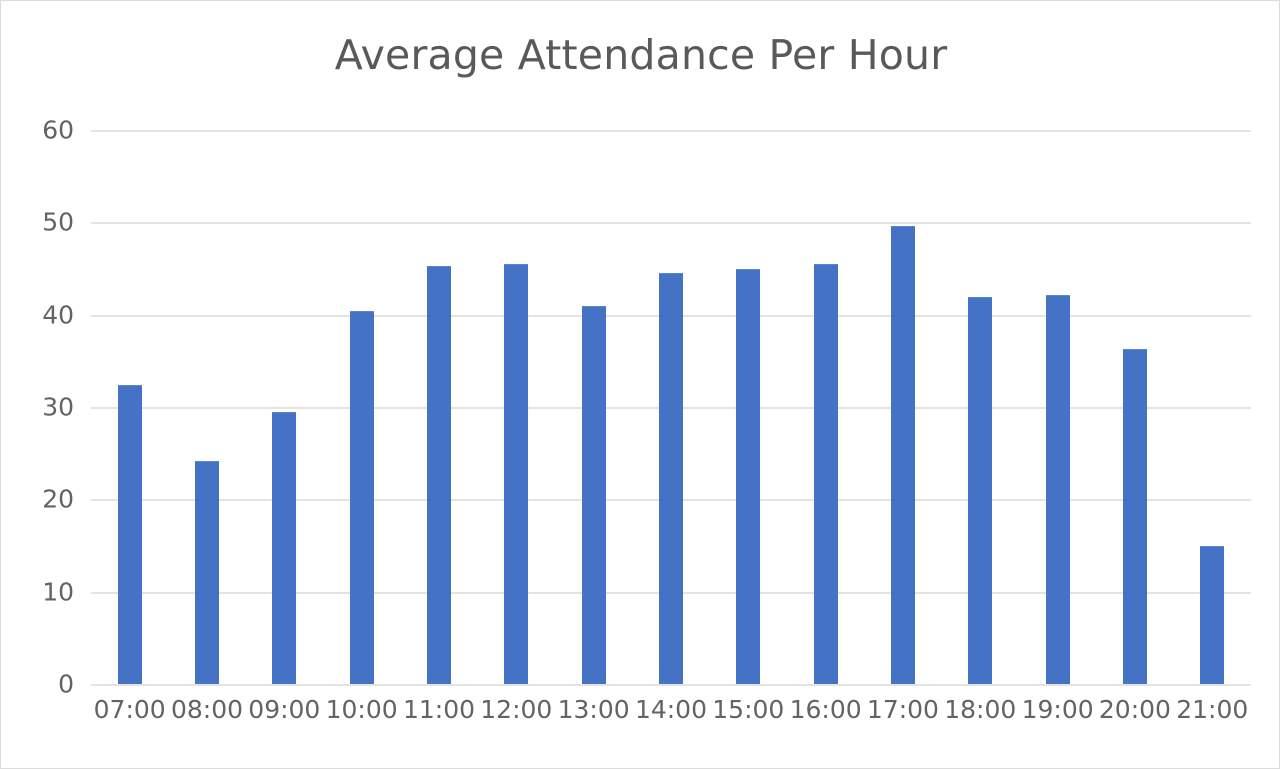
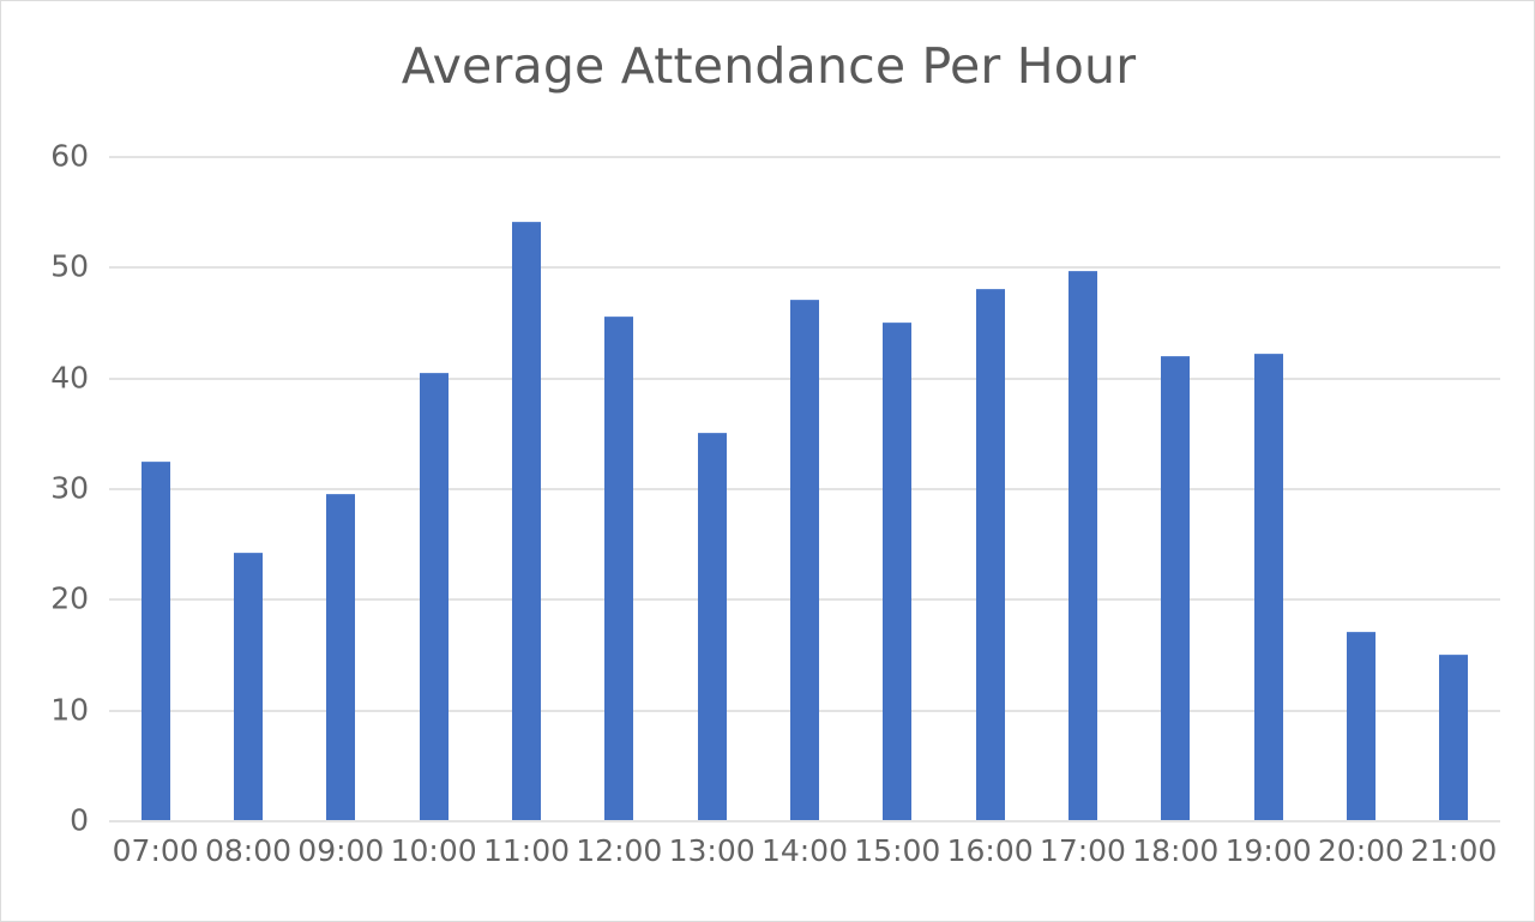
11:00: 45 -> 54
13:00: 41 -> 35
14:00: 44 -> 47
16:00: 46 -> 48
20:00: 36 -> 17
